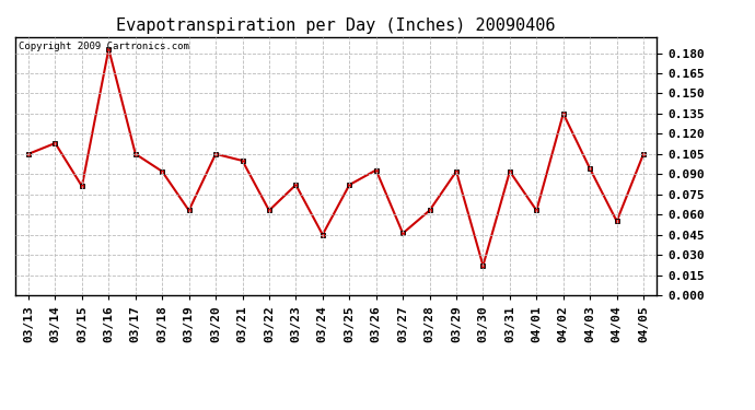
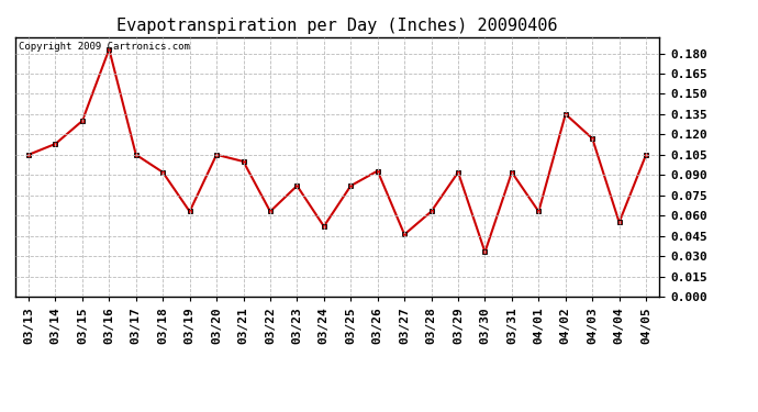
03/15: 0.081 -> 0.130
03/24: 0.045 -> 0.052
03/30: 0.022 -> 0.033
04/03: 0.094 -> 0.117
